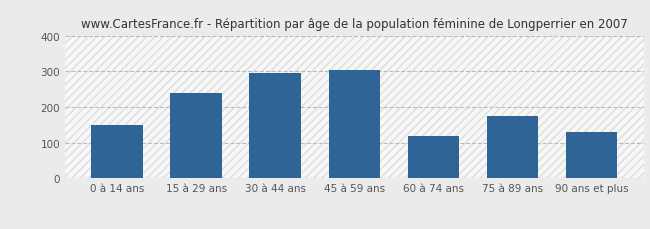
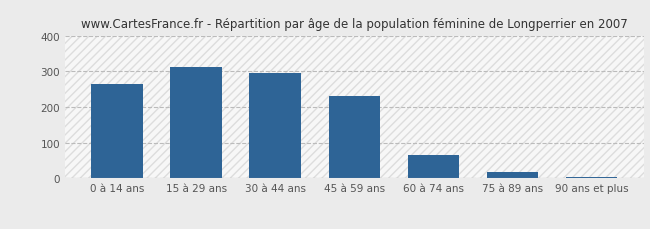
0 à 14 ans: 150 -> 265
15 à 29 ans: 240 -> 312
45 à 59 ans: 305 -> 230
60 à 74 ans: 120 -> 67
75 à 89 ans: 175 -> 17
90 ans et plus: 130 -> 5
